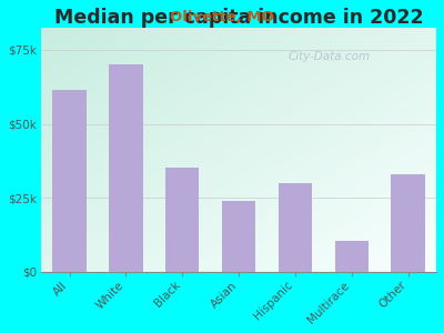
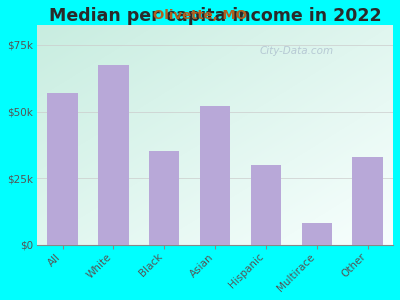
All: $61.5k -> $57.0k
White: $70.0k -> $67.5k
Asian: $24.0k -> $52.0k
Multirace: $10.5k -> $8.0k
